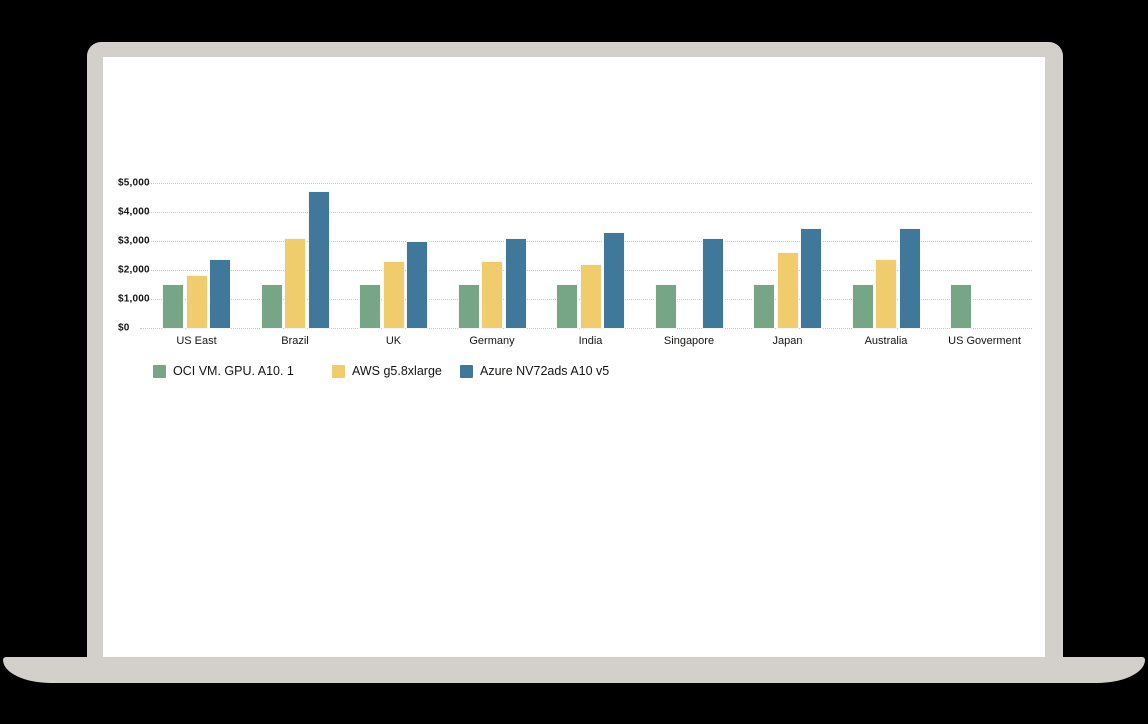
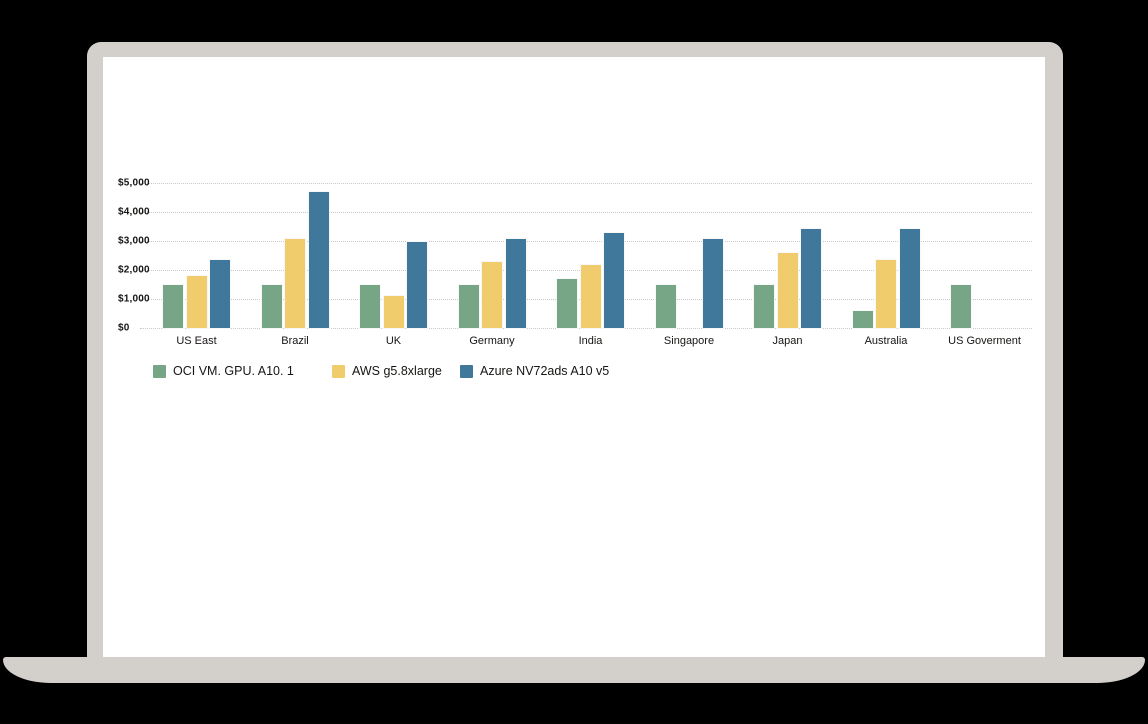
AWS g5.8xlarge/UK: $2300 -> $1100
OCI VM. GPU. A10. 1/India: $1500 -> $1700
OCI VM. GPU. A10. 1/Australia: $1500 -> $600
